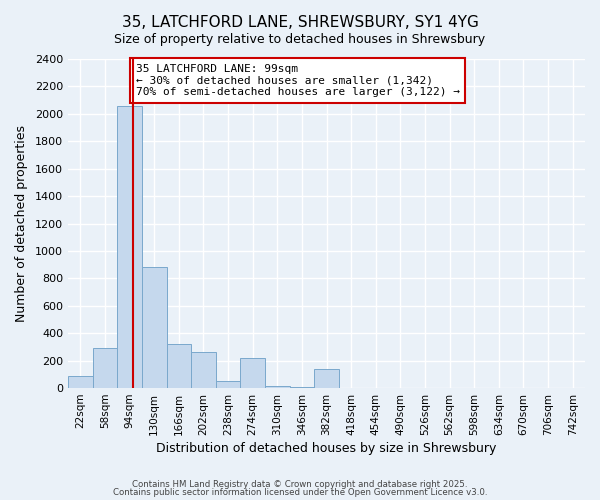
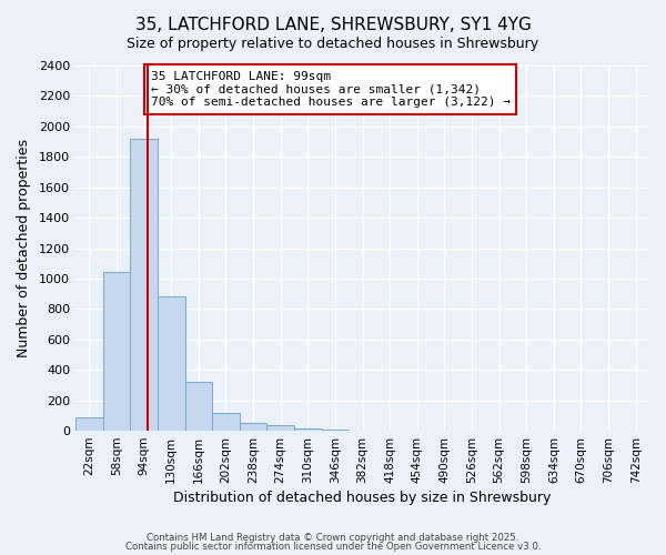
58sqm: 290 -> 1040
94sqm: 2060 -> 1920
202sqm: 260 -> 120
274sqm: 220 -> 40
382sqm: 140 -> 0
